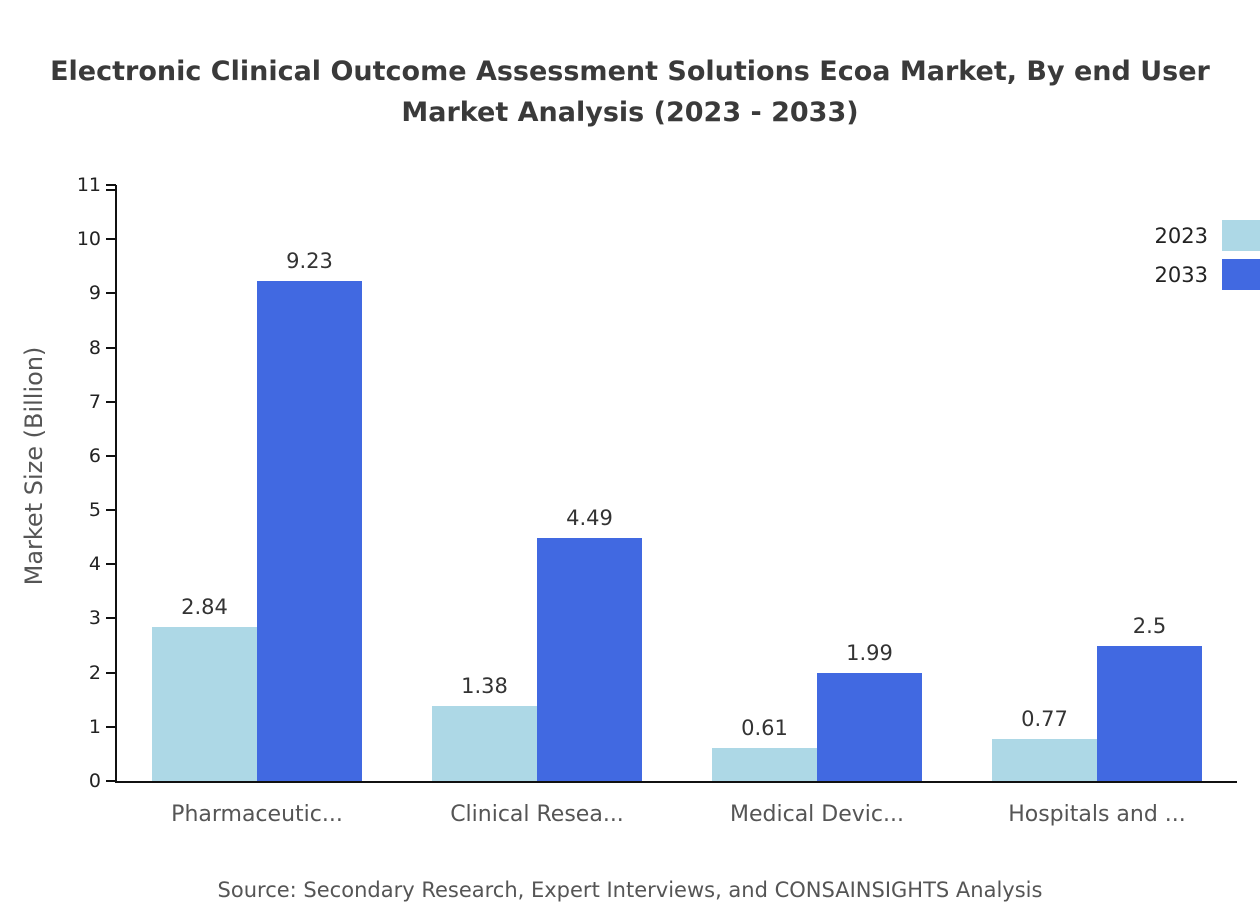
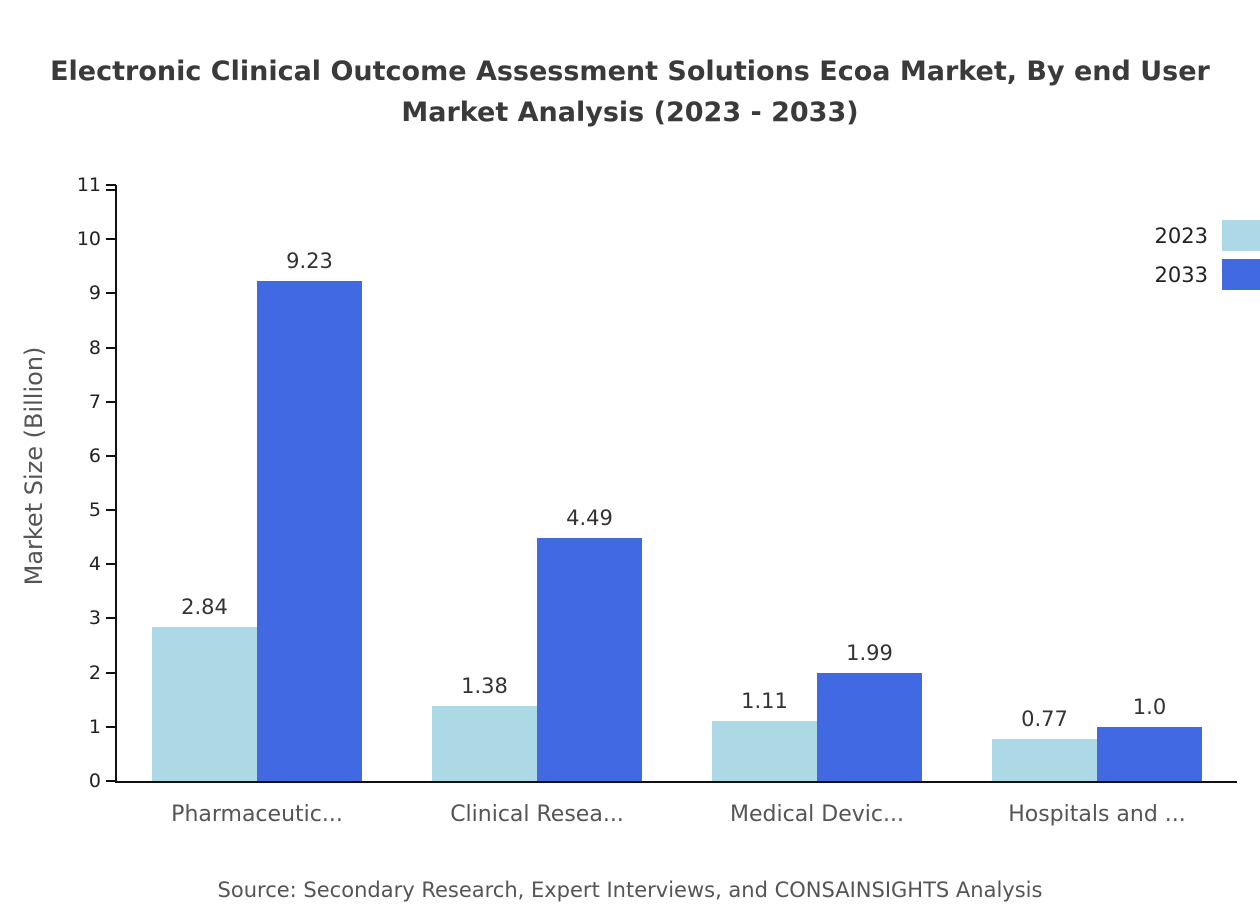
2023/Medical Devic...: 0.61 -> 1.11
2033/Hospitals and ...: 2.5 -> 1.0
